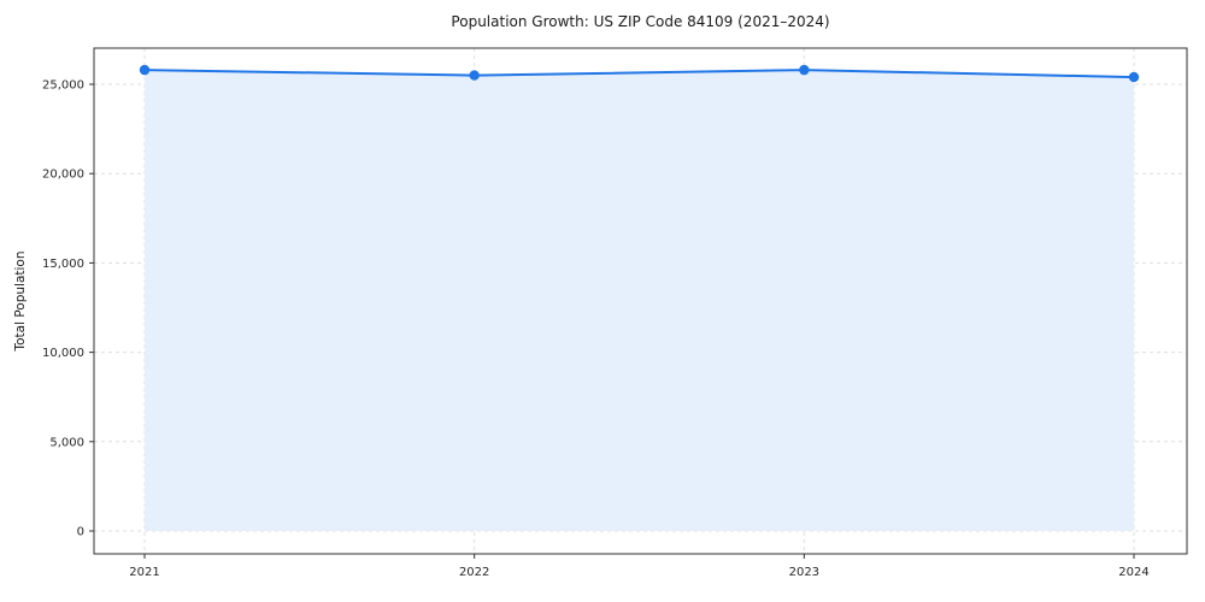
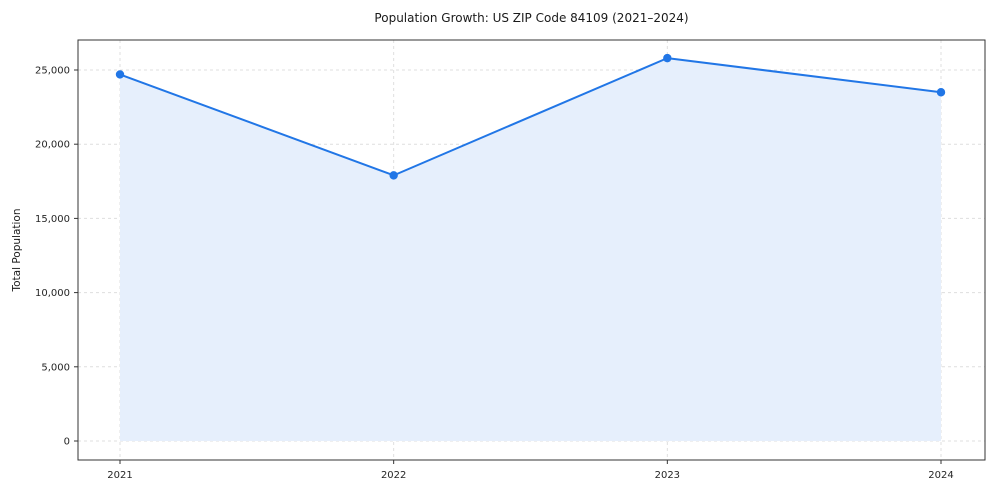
2021: 25800 -> 24700
2022: 25500 -> 17900
2024: 25400 -> 23500
